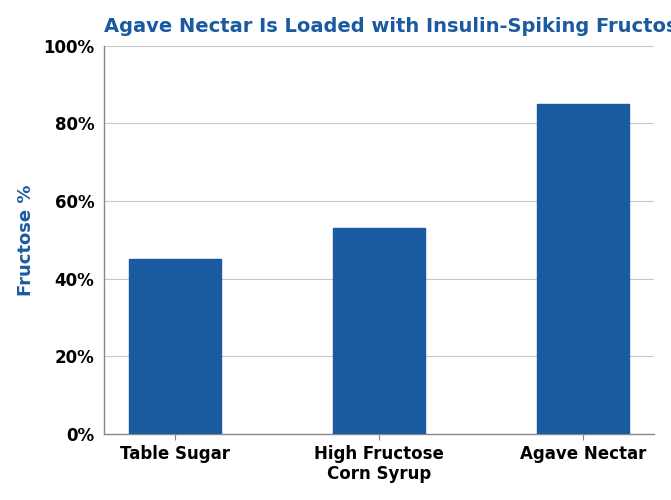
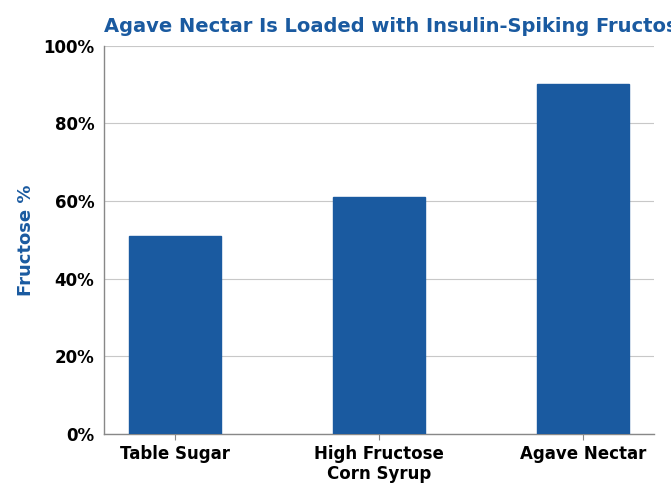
Table Sugar: 45% -> 51%
High Fructose Corn Syrup: 53% -> 61%
Agave Nectar: 85% -> 90%
